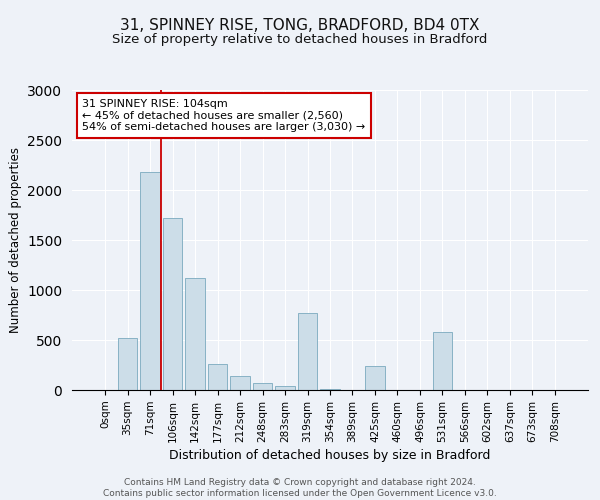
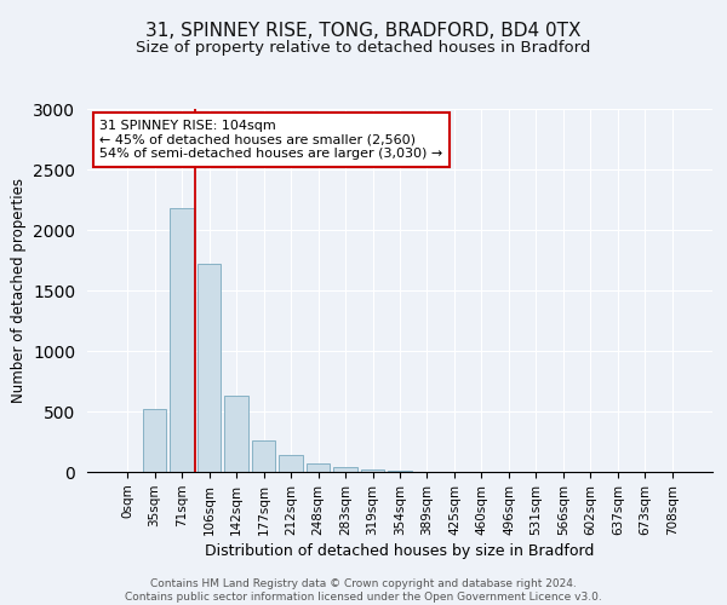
142sqm: 1120 -> 630
319sqm: 770 -> 20
425sqm: 240 -> 0
531sqm: 580 -> 0
